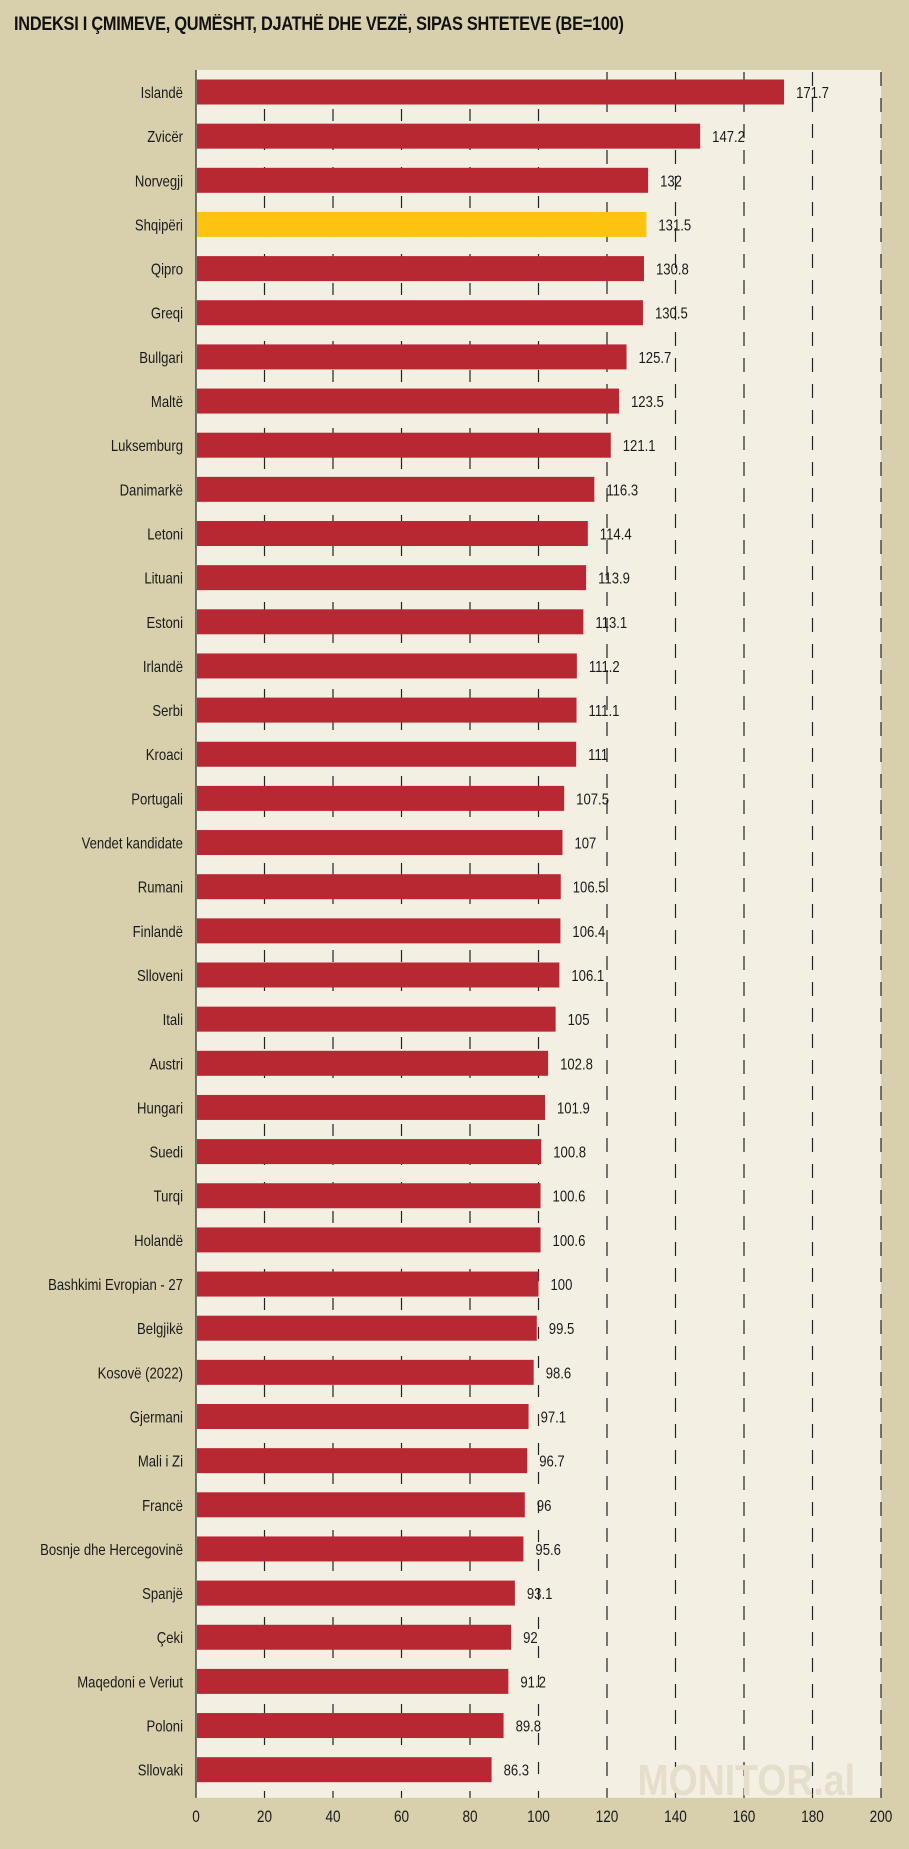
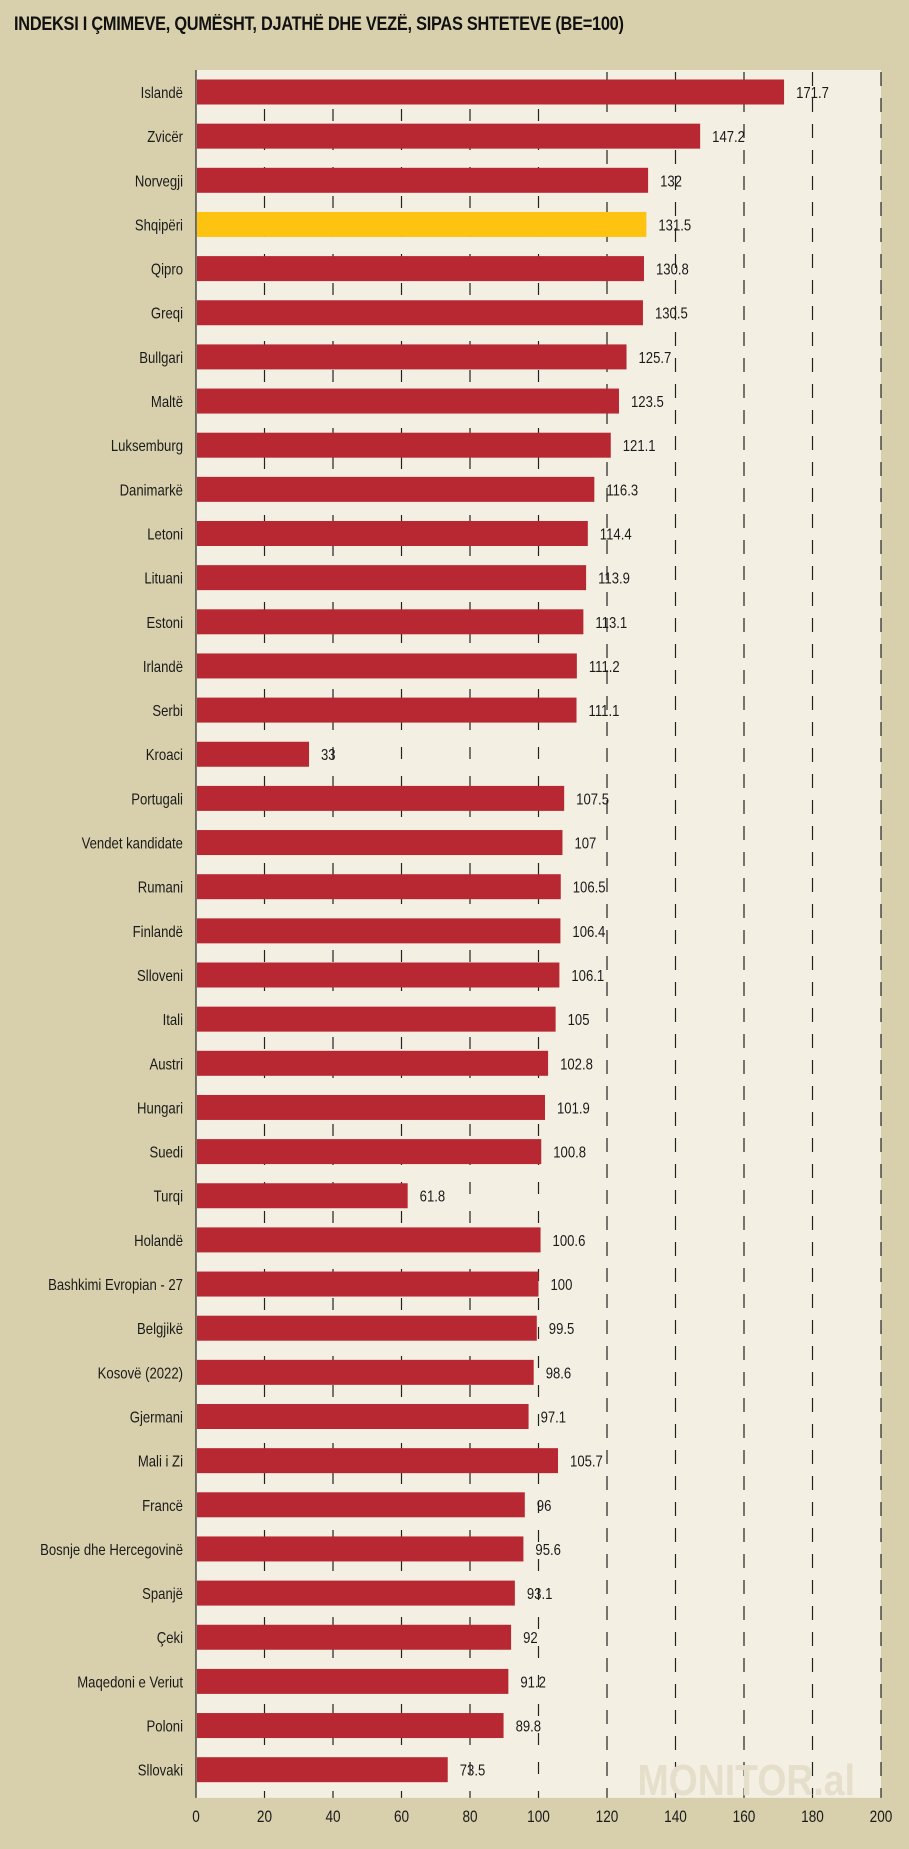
Kroaci: 111 -> 33
Turqi: 100.6 -> 61.8
Mali i Zi: 96.7 -> 105.7
Sllovaki: 86.3 -> 73.5
